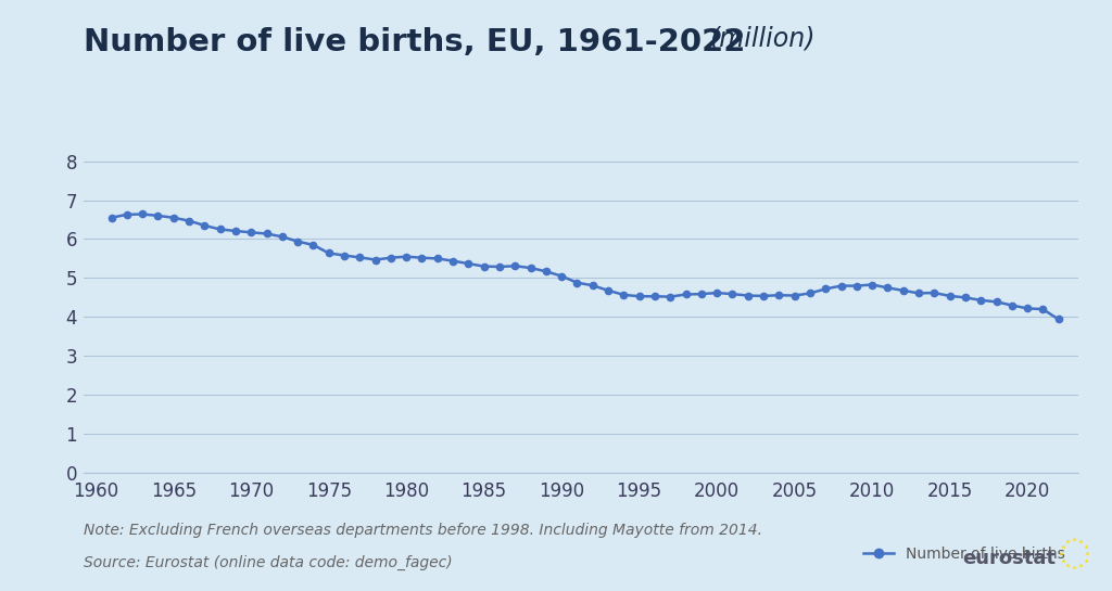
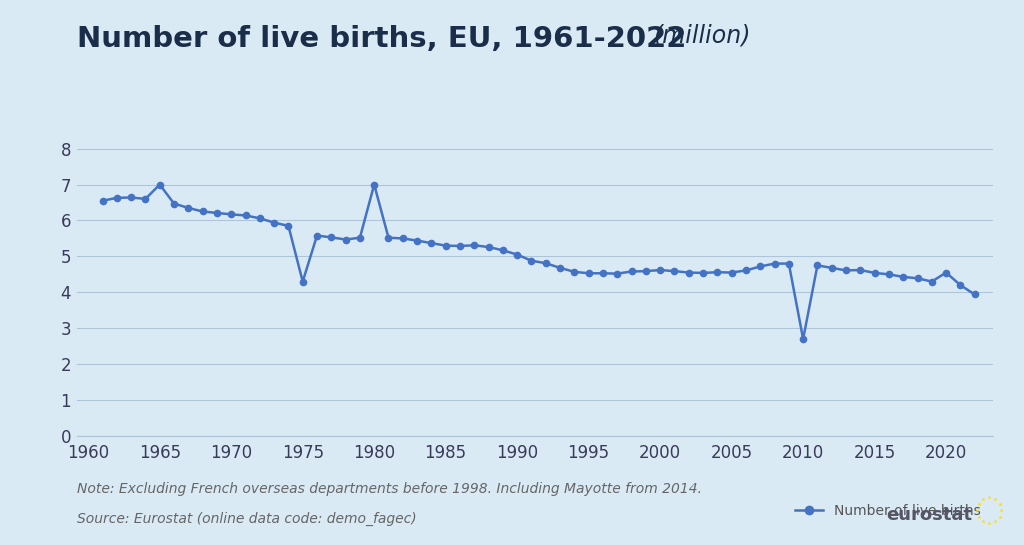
1965: 6.55 -> 7.00
1975: 5.64 -> 4.30
1980: 5.55 -> 7.00
2010: 4.83 -> 2.70
2020: 4.22 -> 4.55
